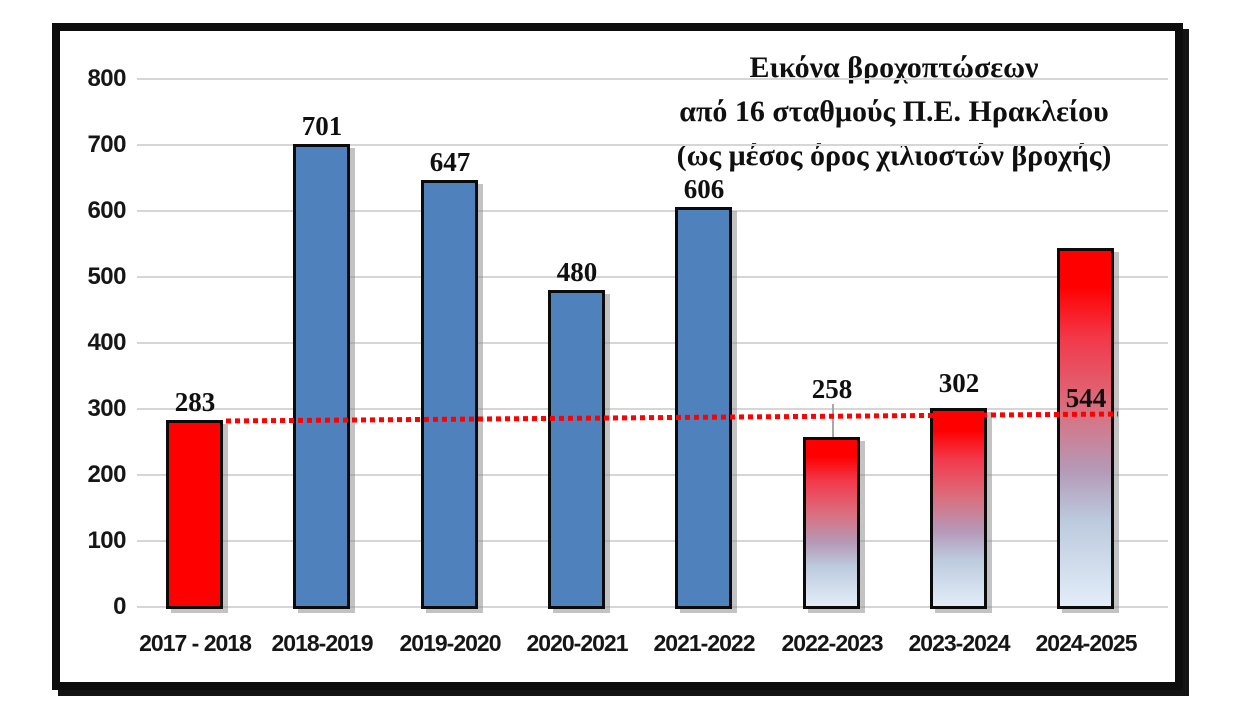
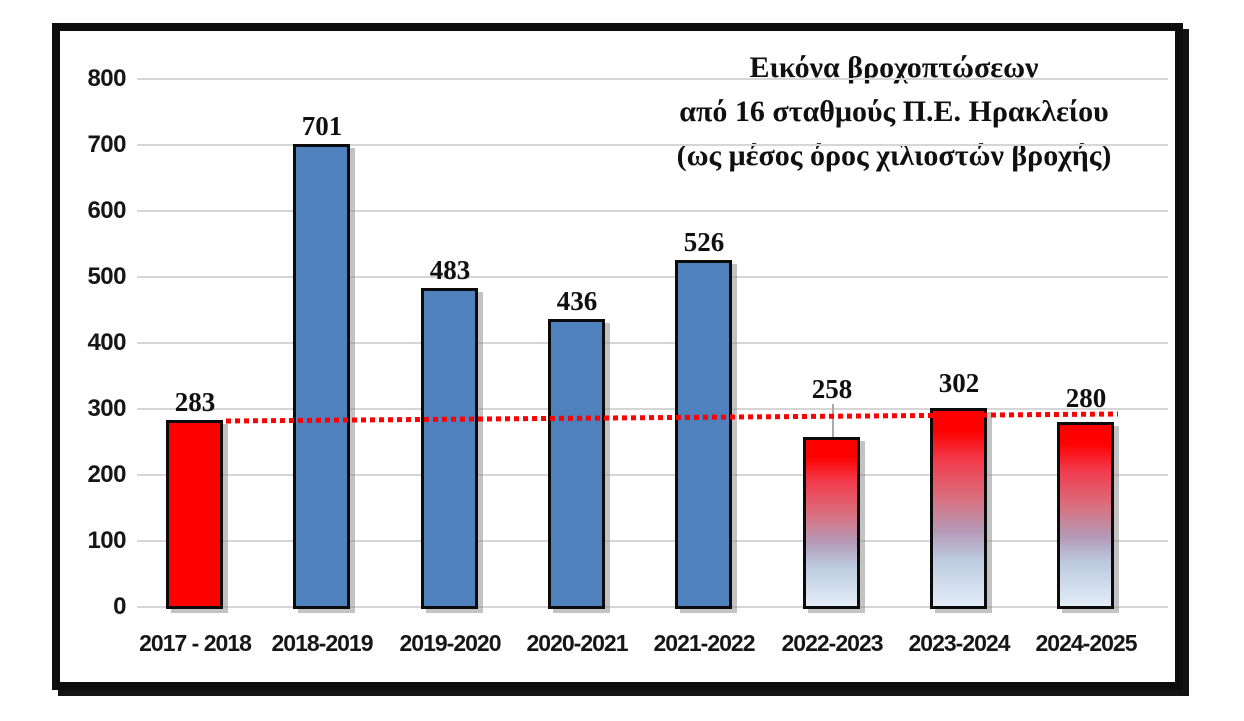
2019-2020: 647 -> 483
2020-2021: 480 -> 436
2021-2022: 606 -> 526
2024-2025: 544 -> 280
